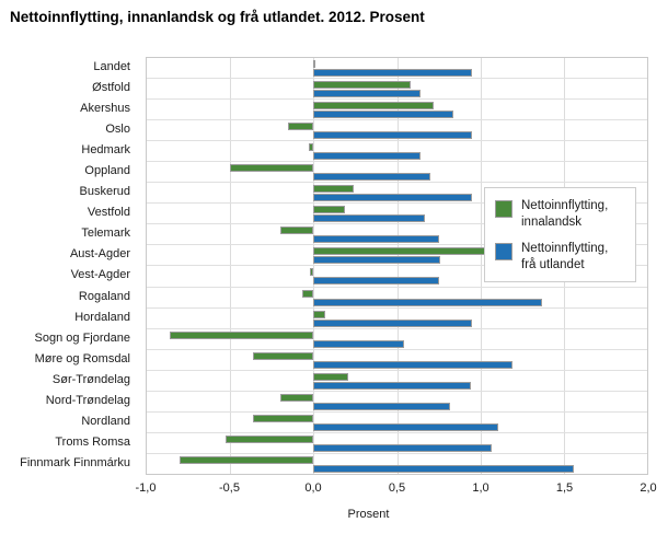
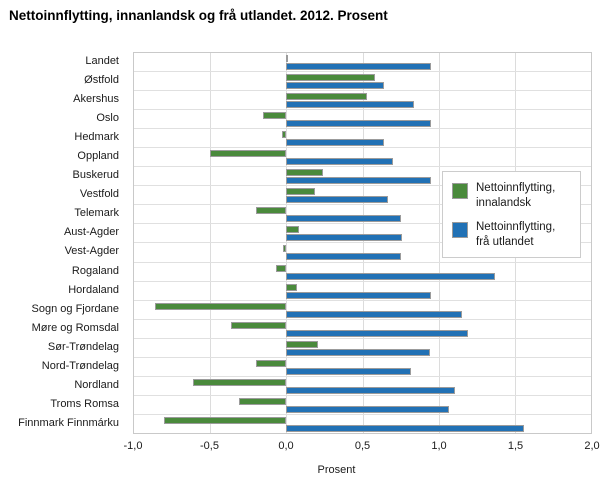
Nettoinnflytting, innalandsk/Akershus: 0,72 -> 0,53
Nettoinnflytting, innalandsk/Aust-Agder: 1,06 -> 0,08
Nettoinnflytting, frå utlandet/Sogn og Fjordane: 0,54 -> 1,15
Nettoinnflytting, innalandsk/Nordland: -0,36 -> -0,61
Nettoinnflytting, innalandsk/Troms Romsa: -0,53 -> -0,31
